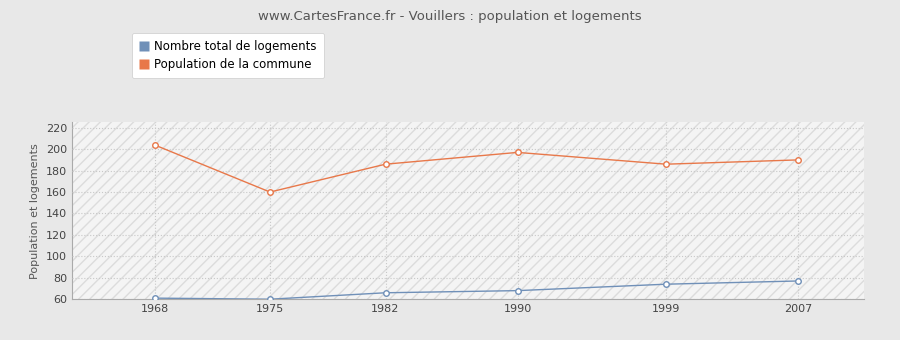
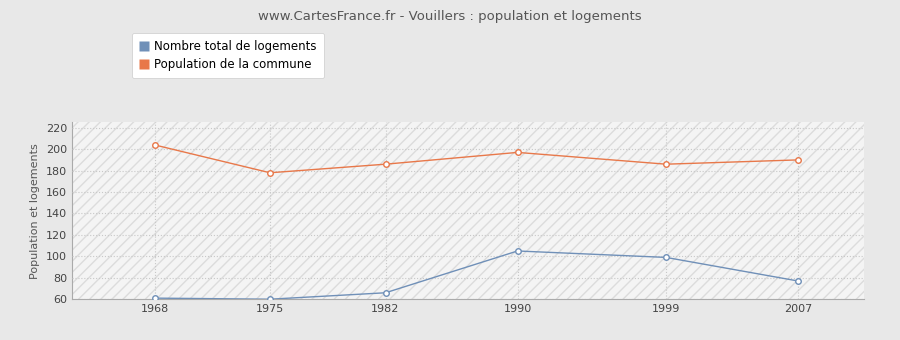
Population de la commune/1975: 160 -> 178
Nombre total de logements/1990: 68 -> 105
Nombre total de logements/1999: 74 -> 99
